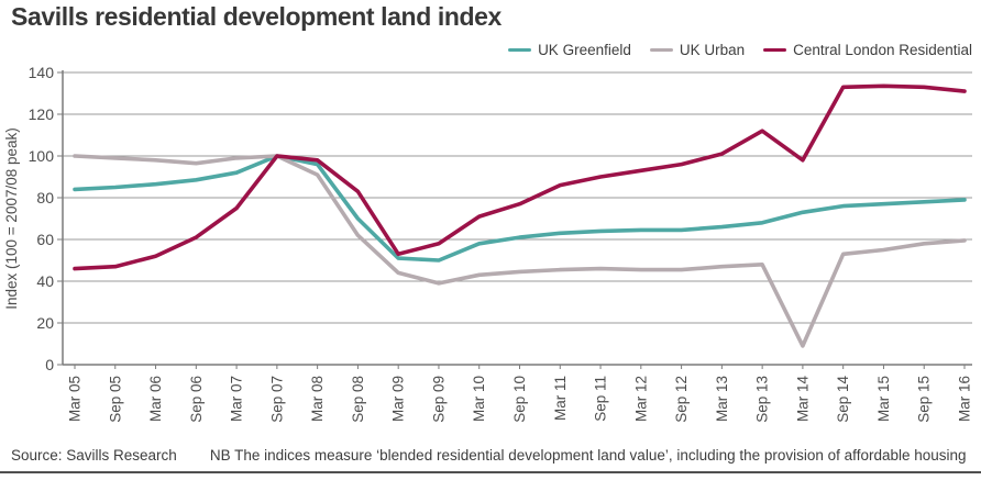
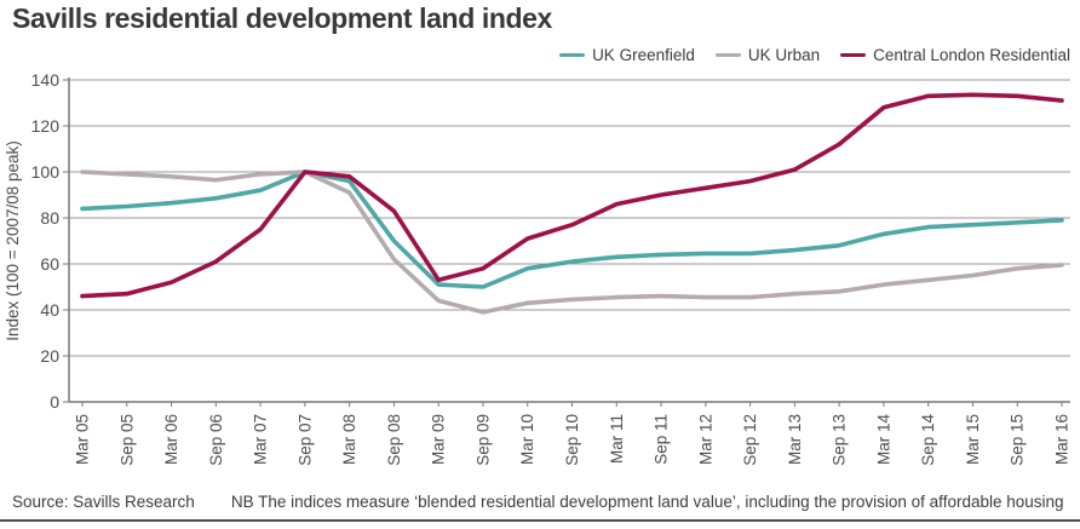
UK Urban/Mar 14: 9 -> 51
Central London Residential/Mar 14: 98 -> 128
